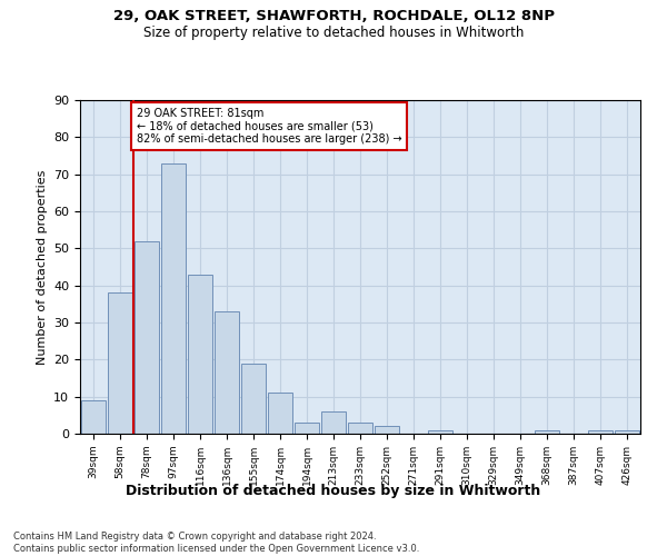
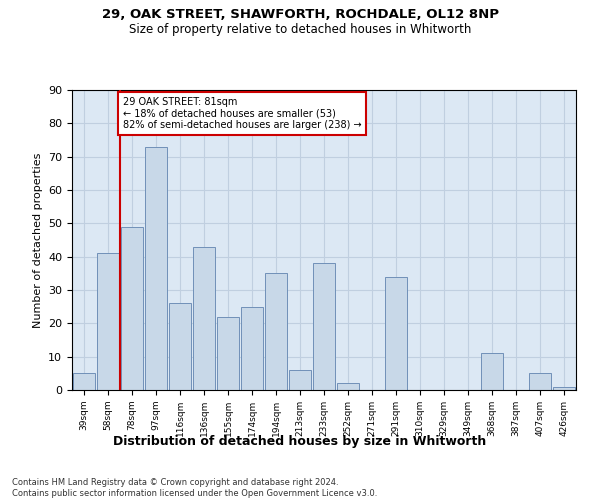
39sqm: 9 -> 5
58sqm: 38 -> 41
78sqm: 52 -> 49
116sqm: 43 -> 26
136sqm: 33 -> 43
155sqm: 19 -> 22
174sqm: 11 -> 25
194sqm: 3 -> 35
233sqm: 3 -> 38
291sqm: 1 -> 34
368sqm: 1 -> 11
407sqm: 1 -> 5
